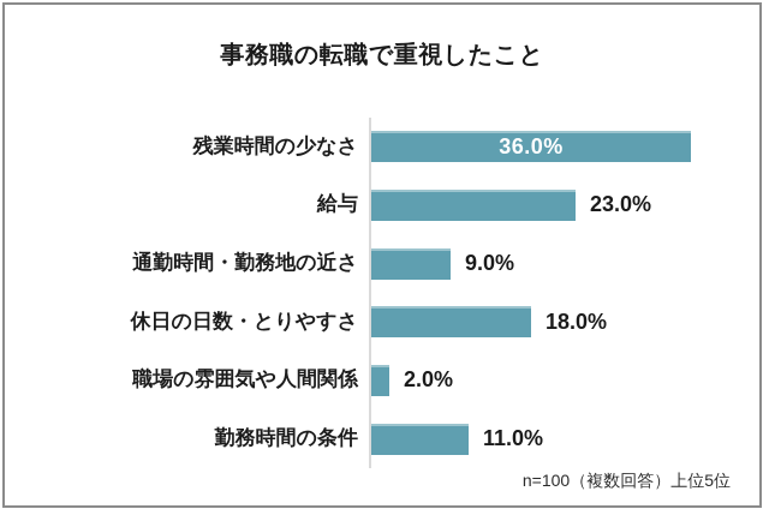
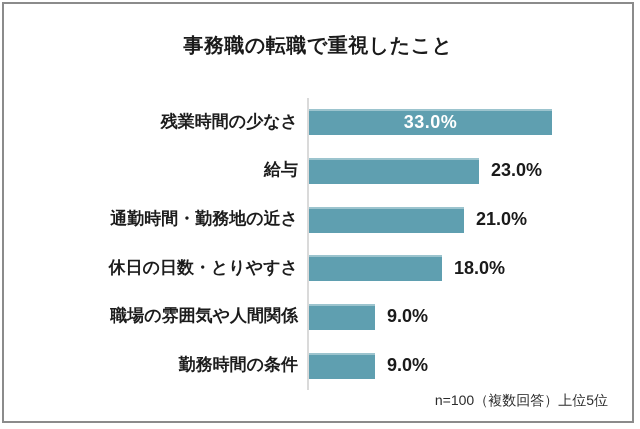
残業時間の少なさ: 36.0% -> 33.0%
通勤時間・勤務地の近さ: 9.0% -> 21.0%
職場の雰囲気や人間関係: 2.0% -> 9.0%
勤務時間の条件: 11.0% -> 9.0%
